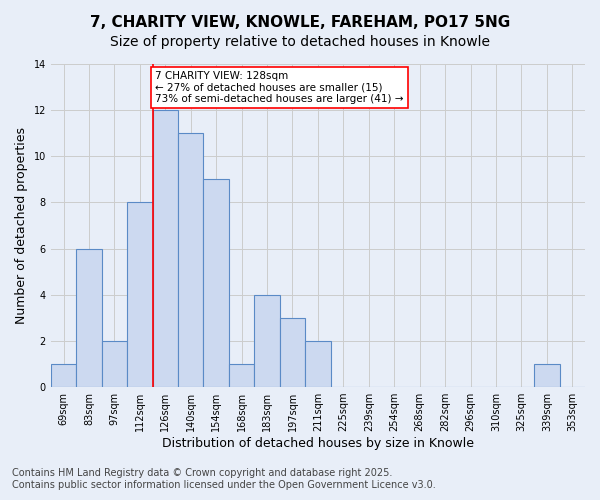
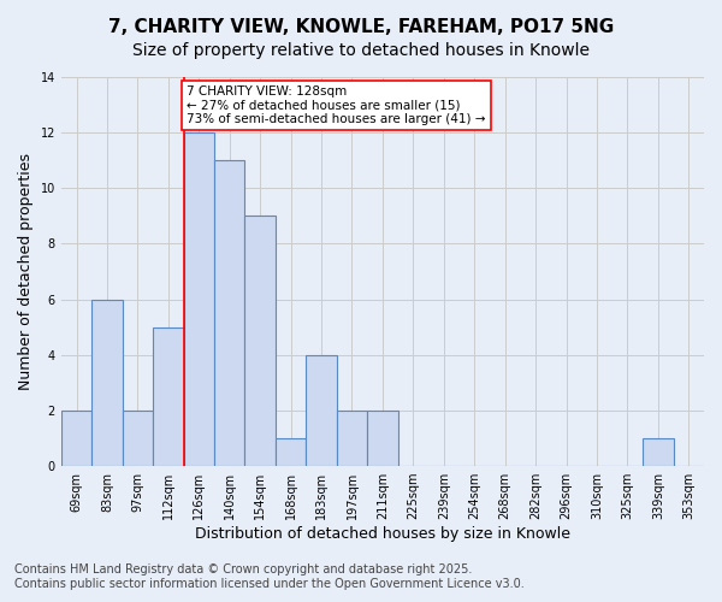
69sqm: 1 -> 2
112sqm: 8 -> 5
197sqm: 3 -> 2
